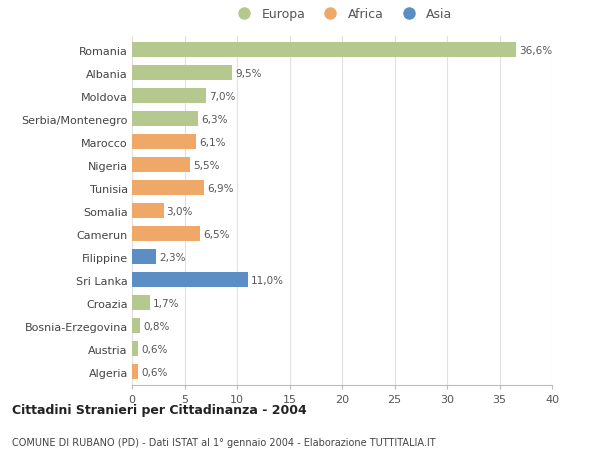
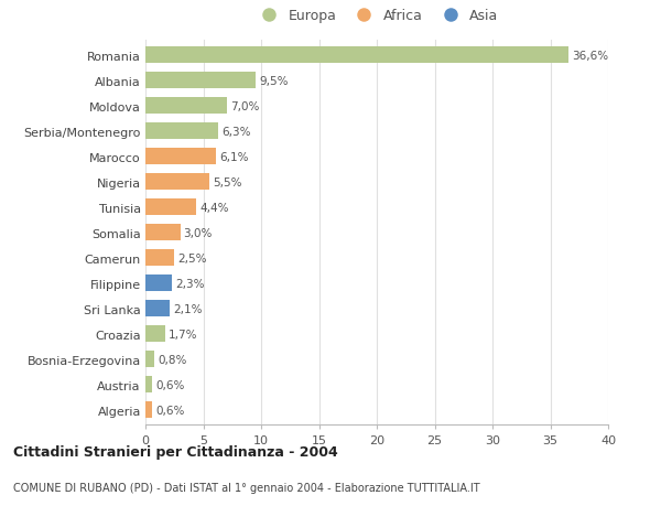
Tunisia: 6,9% -> 4,4%
Camerun: 6,5% -> 2,5%
Sri Lanka: 11,0% -> 2,1%
